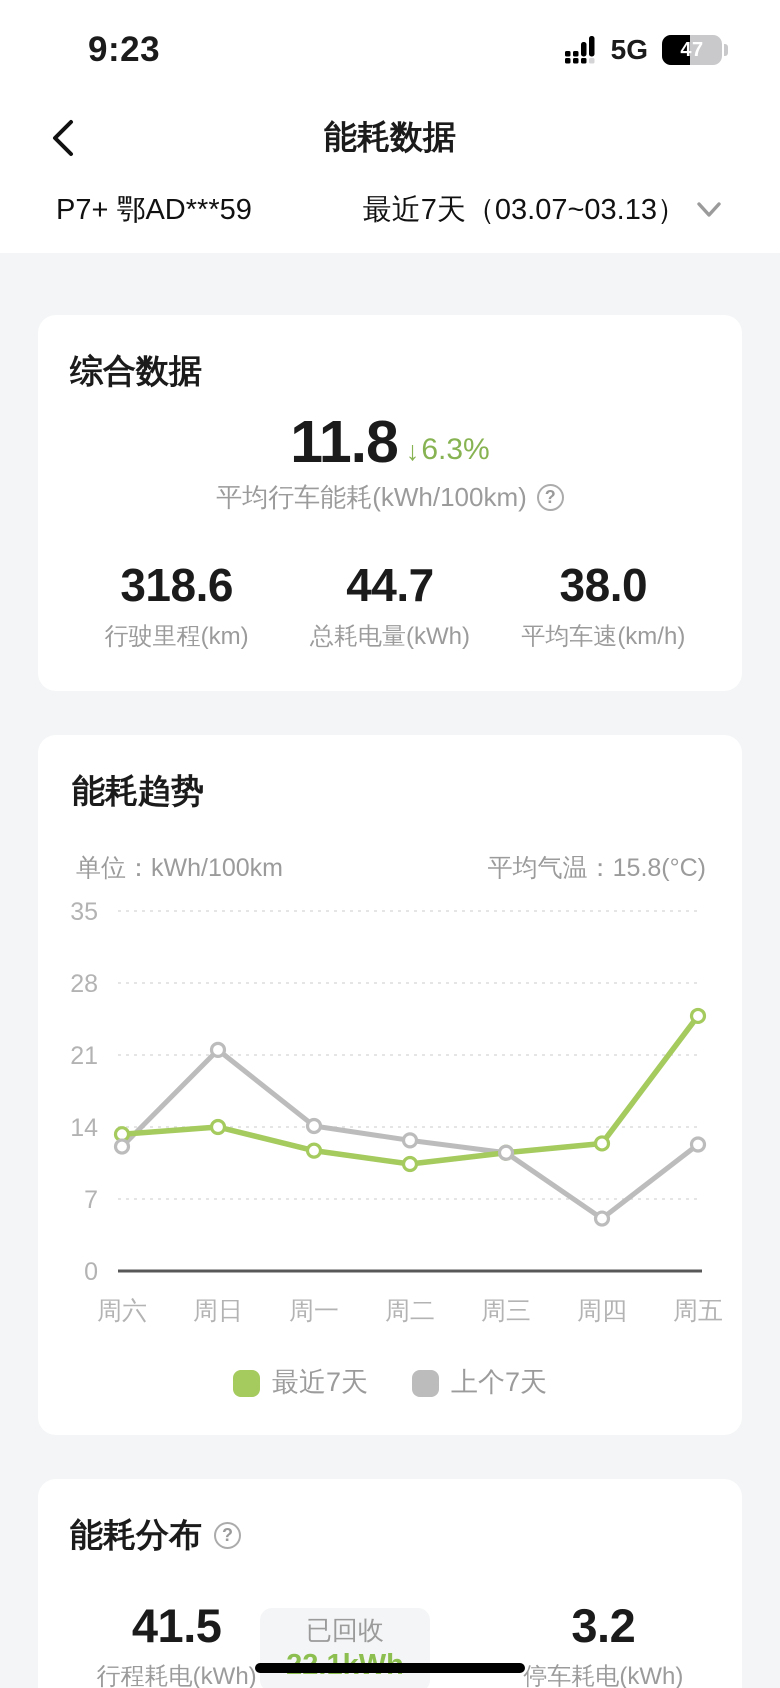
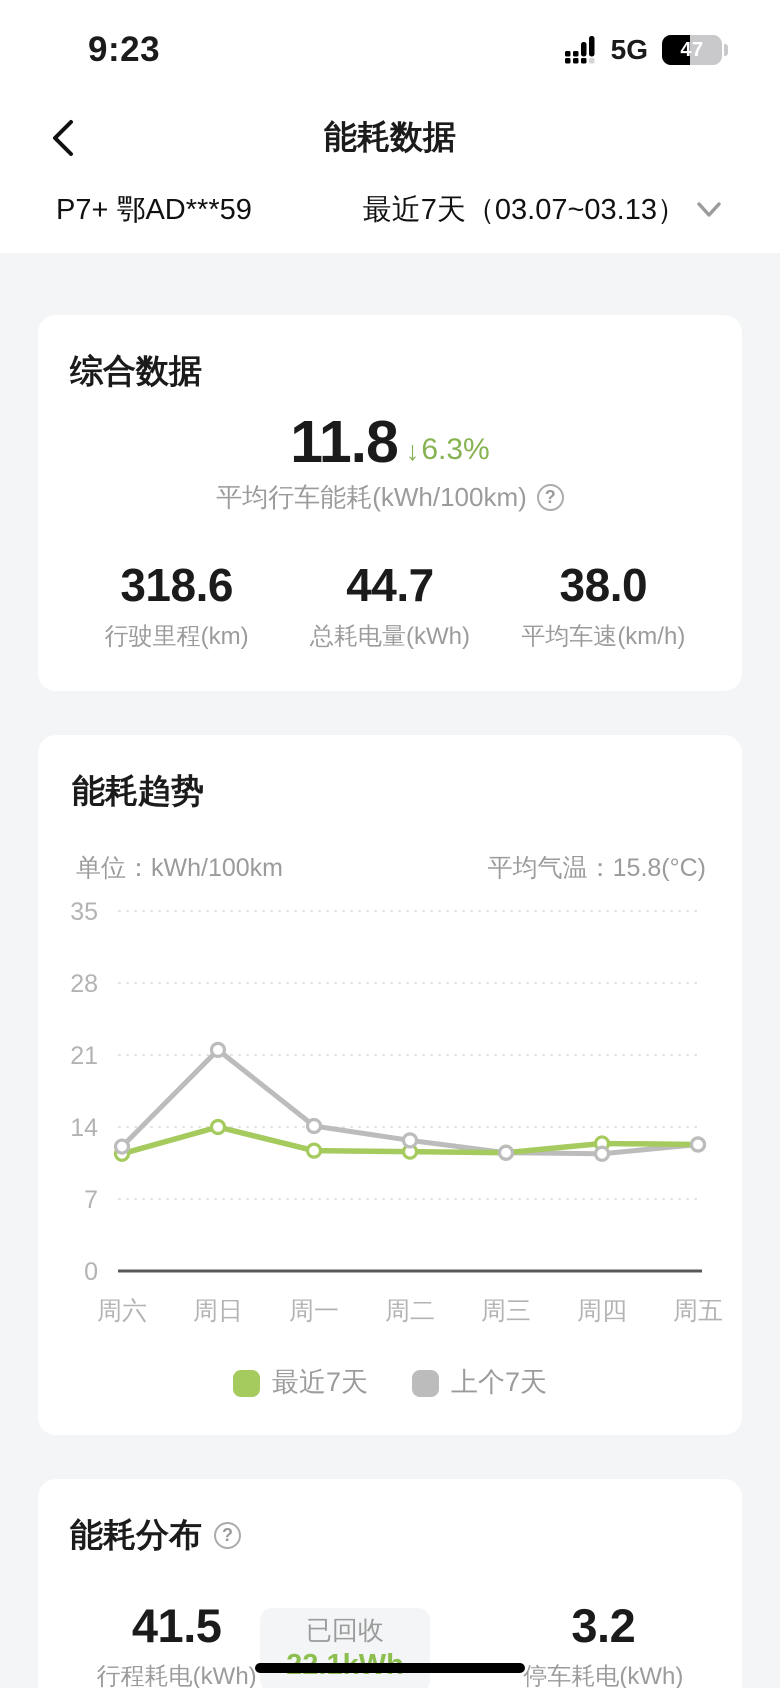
最近7天/周六: 13.3 -> 11.4
最近7天/周二: 10.4 -> 11.6
上个7天/周四: 5.1 -> 11.4
最近7天/周五: 24.8 -> 12.3
